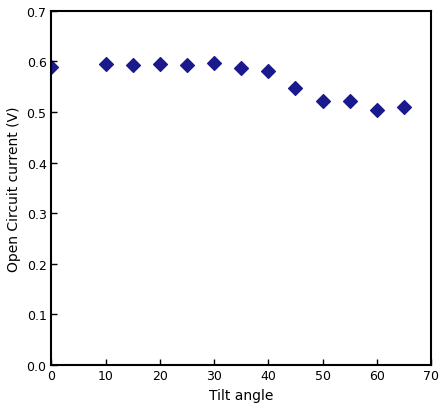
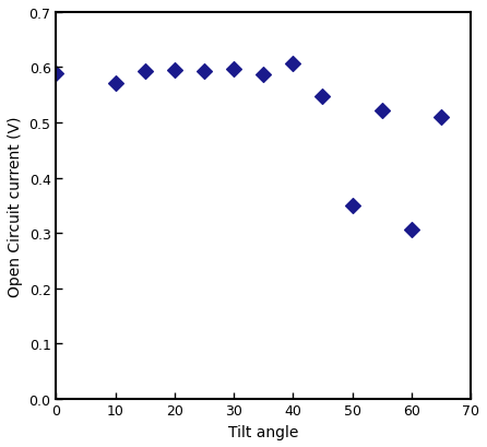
10: 0.595 -> 0.572
40: 0.581 -> 0.606
50: 0.521 -> 0.350
60: 0.504 -> 0.306
